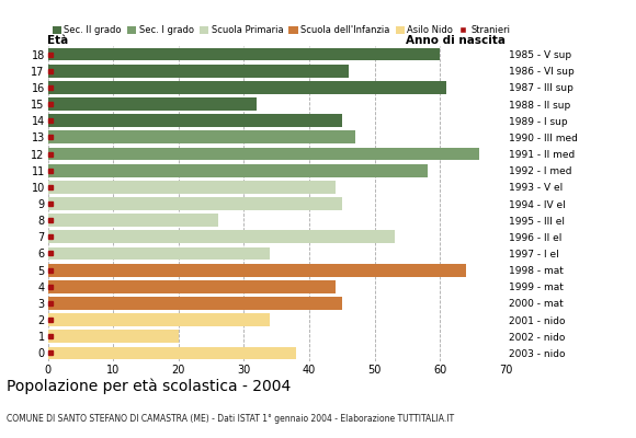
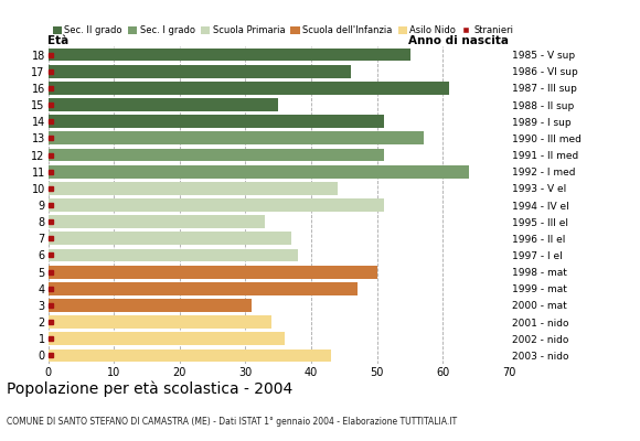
18: 60 -> 55
15: 32 -> 35
14: 45 -> 51
13: 47 -> 57
12: 66 -> 51
11: 58 -> 64
9: 45 -> 51
8: 26 -> 33
7: 53 -> 37
6: 34 -> 38
5: 64 -> 50
4: 44 -> 47
3: 45 -> 31
1: 20 -> 36
0: 38 -> 43
